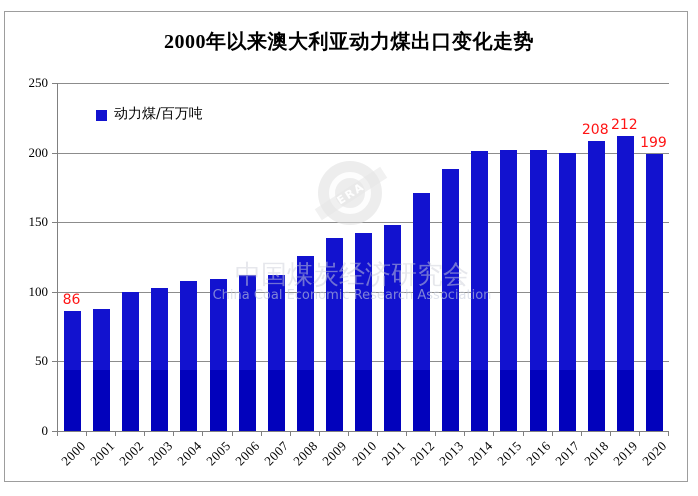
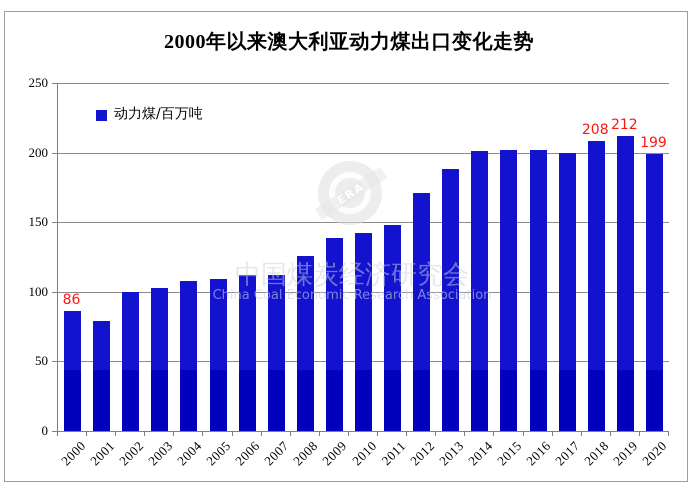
2001: 88 -> 79
